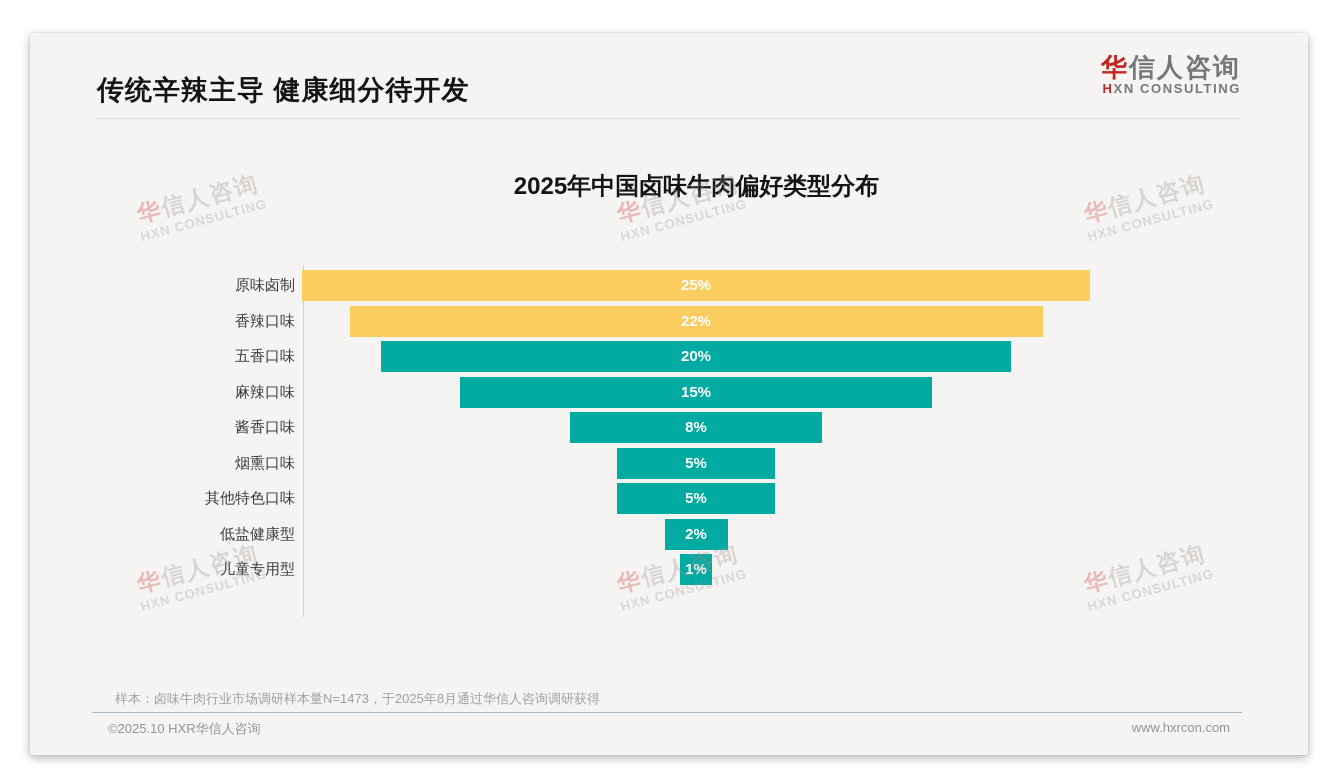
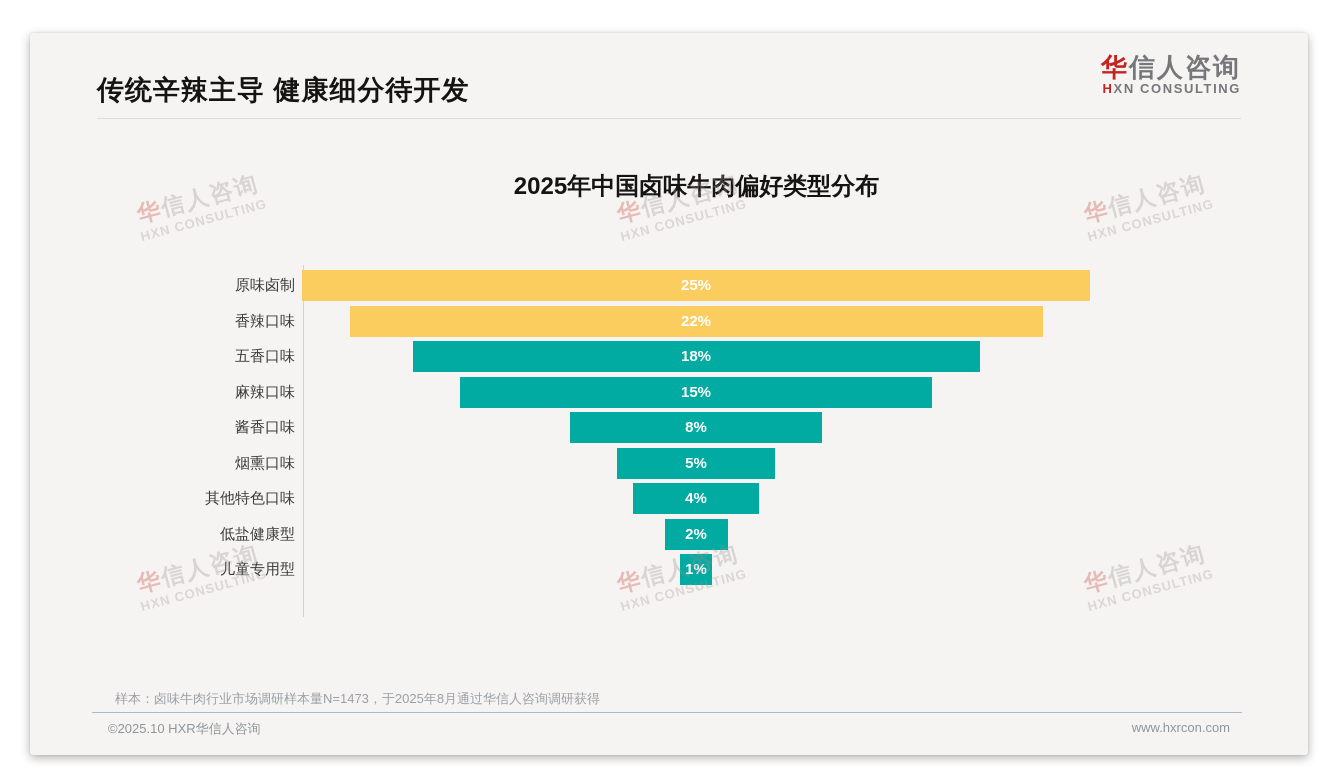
五香口味: 20% -> 18%
其他特色口味: 5% -> 4%
